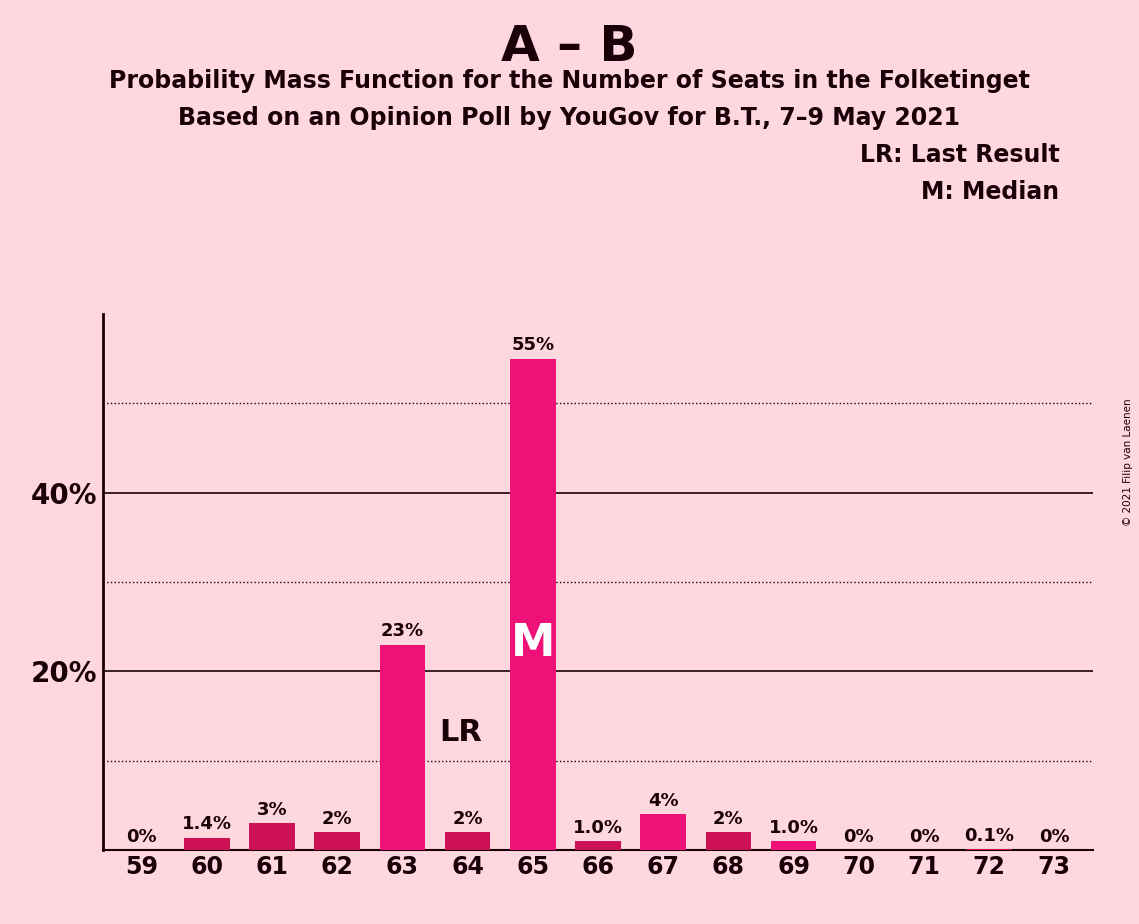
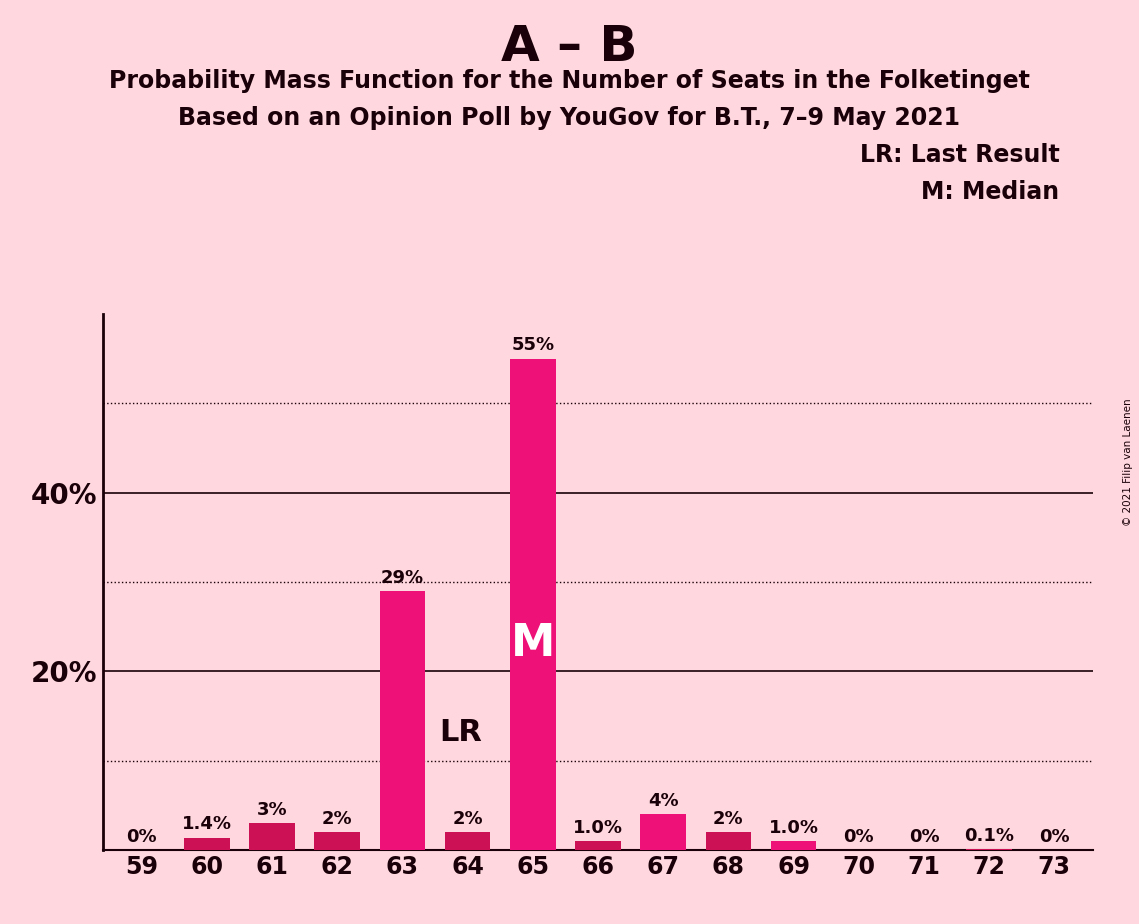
63: 23% -> 29%
